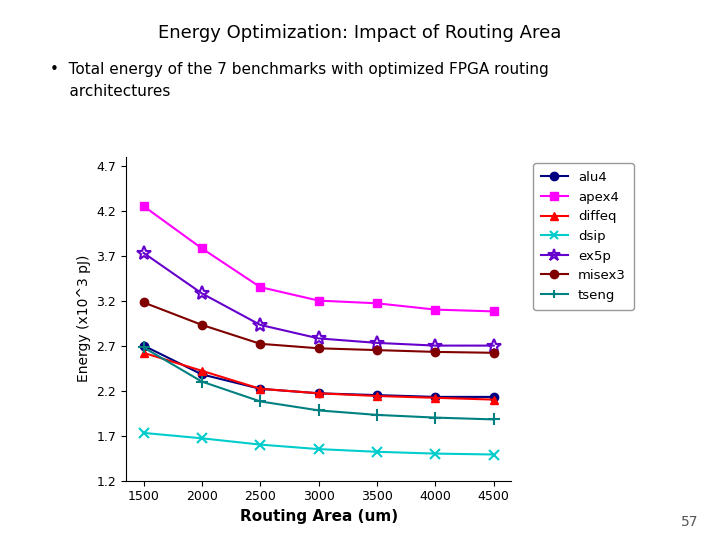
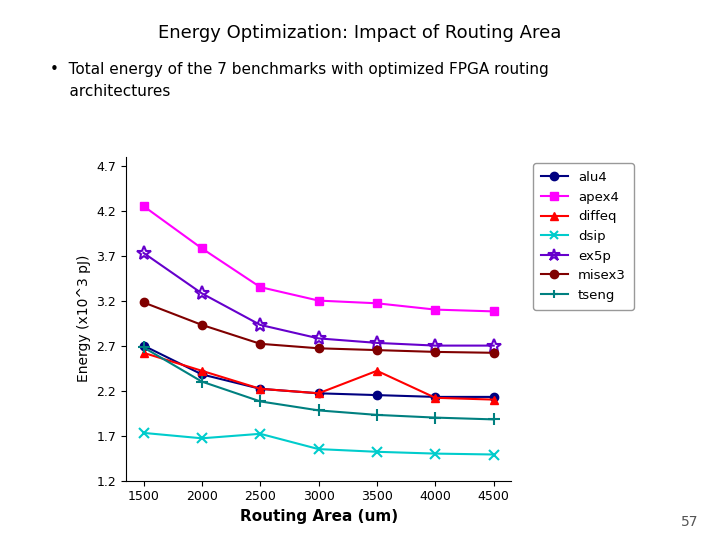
dsip/2500: 1.60 -> 1.72
diffeq/3500: 2.14 -> 2.42
